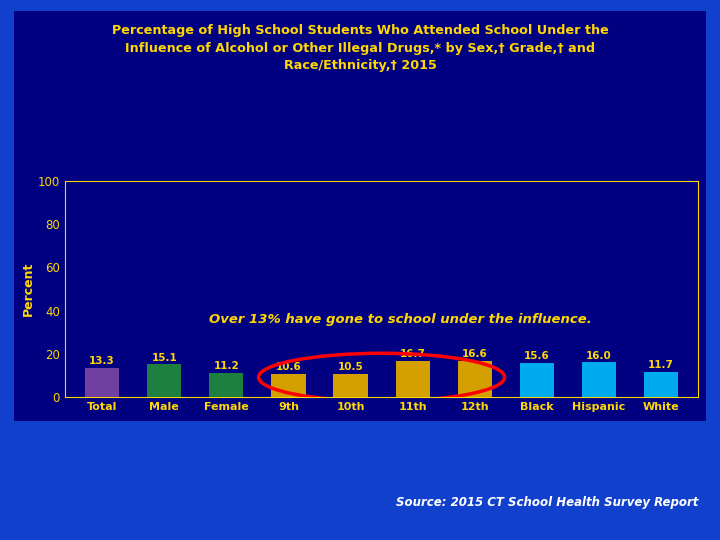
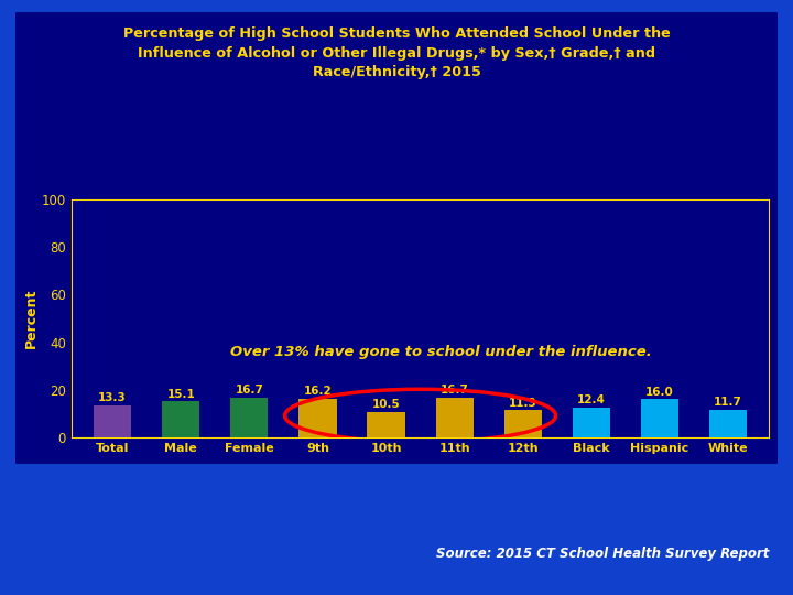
Female: 11.2 -> 16.7
9th: 10.6 -> 16.2
12th: 16.6 -> 11.3
Black: 15.6 -> 12.4
